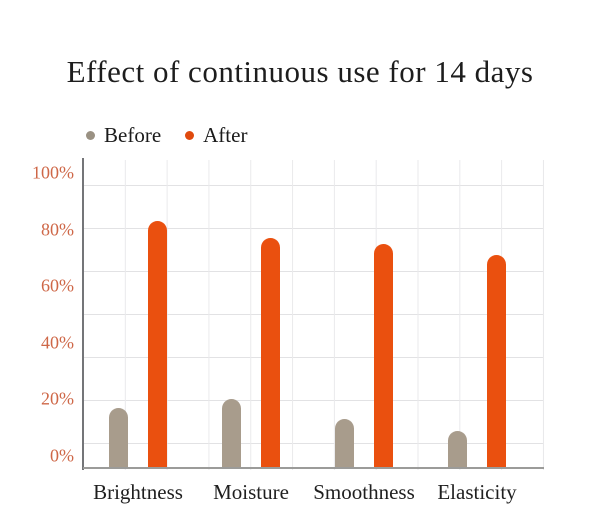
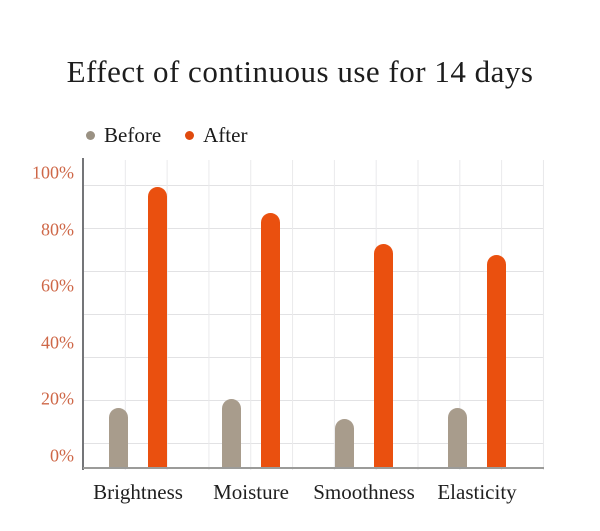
After/Brightness: 83% -> 95%
After/Moisture: 77% -> 86%
Before/Elasticity: 9% -> 17%
